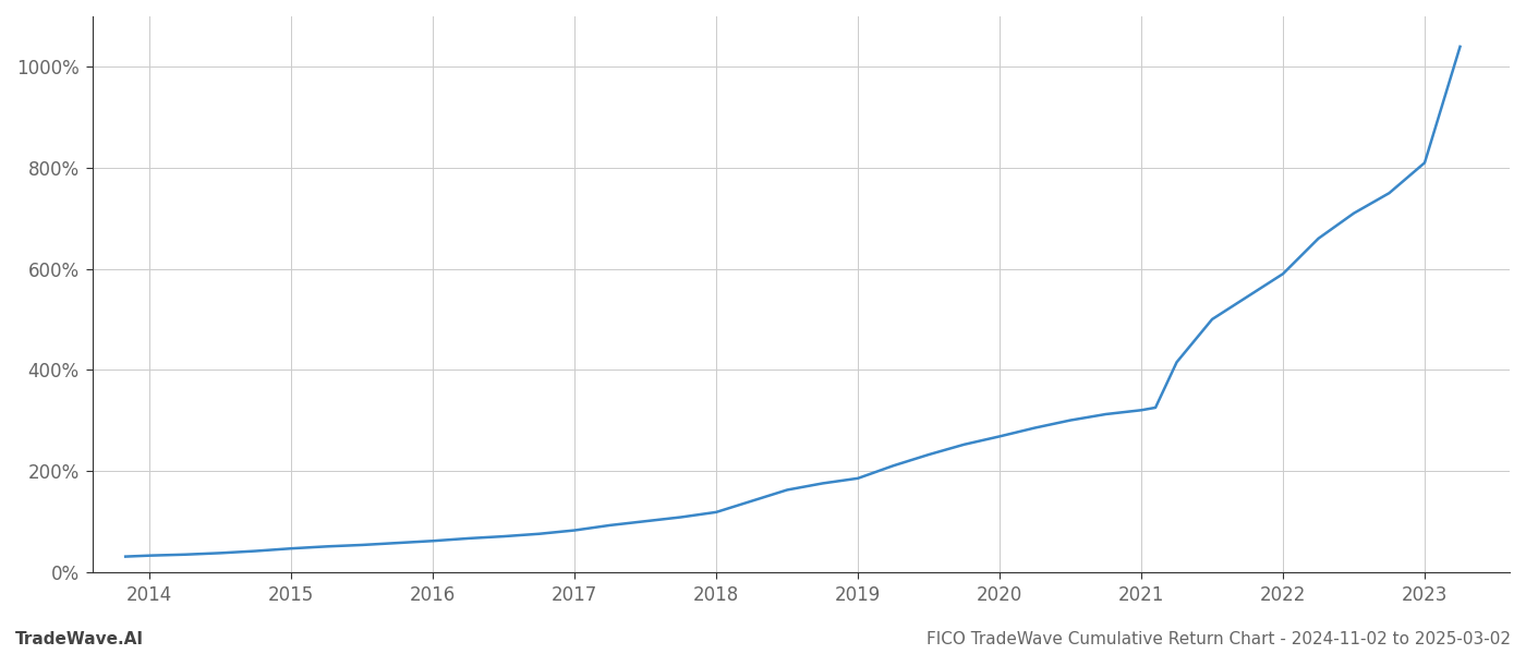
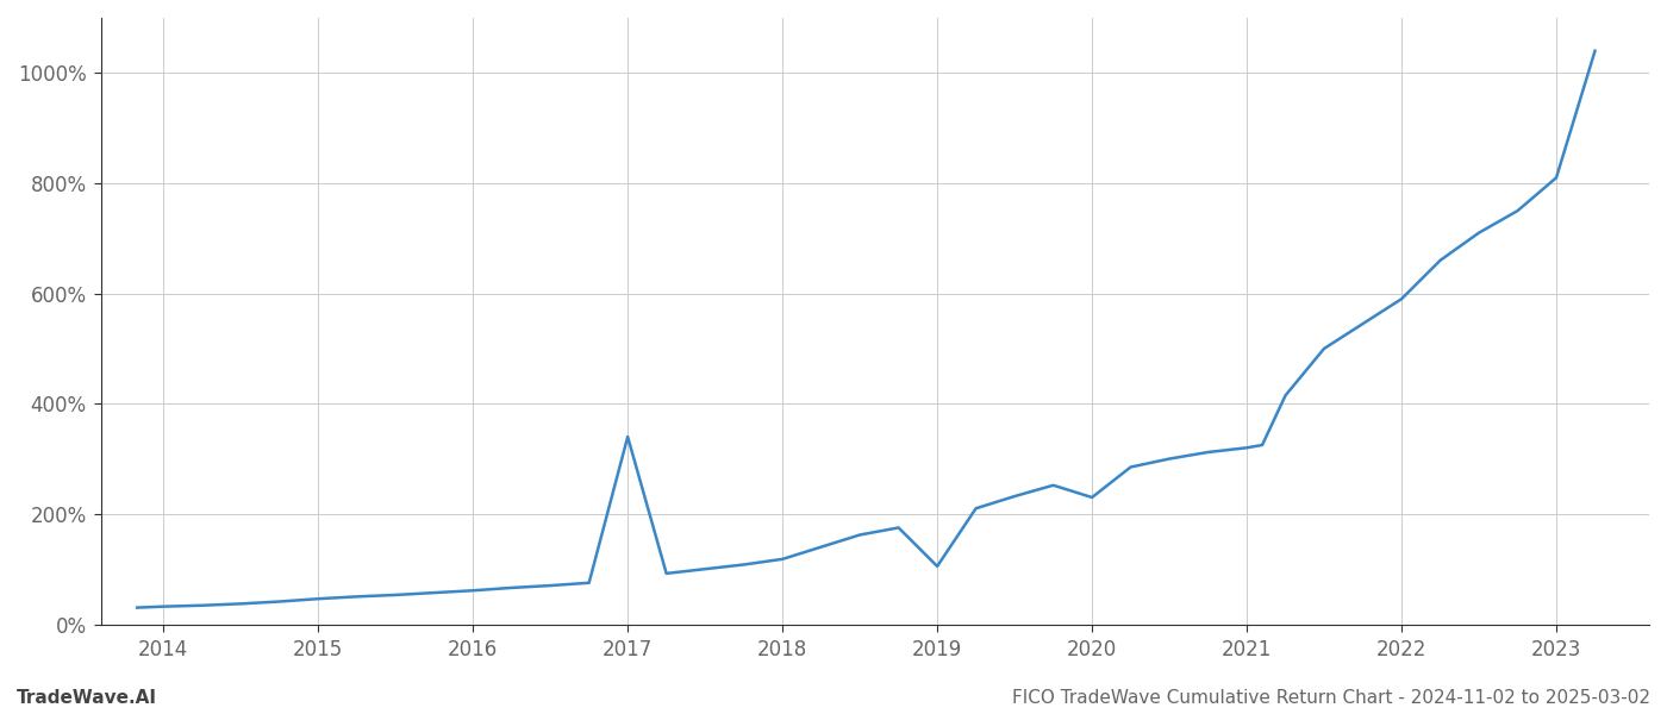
2017: 82% -> 340%
2019: 185% -> 105%
2020: 268% -> 230%
